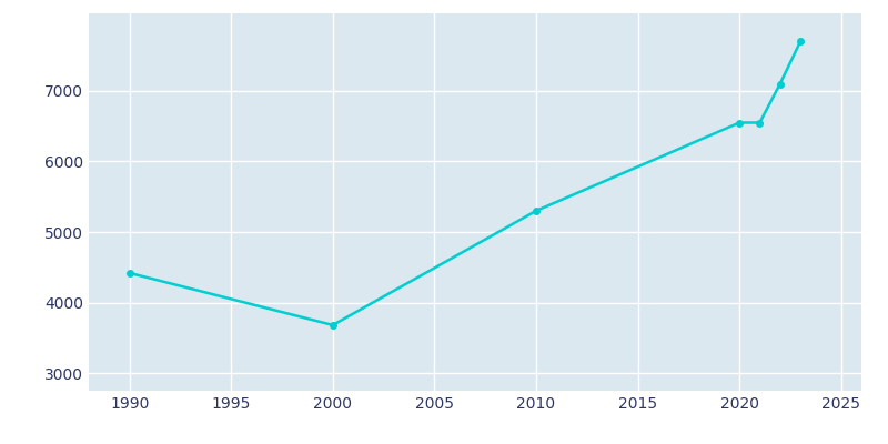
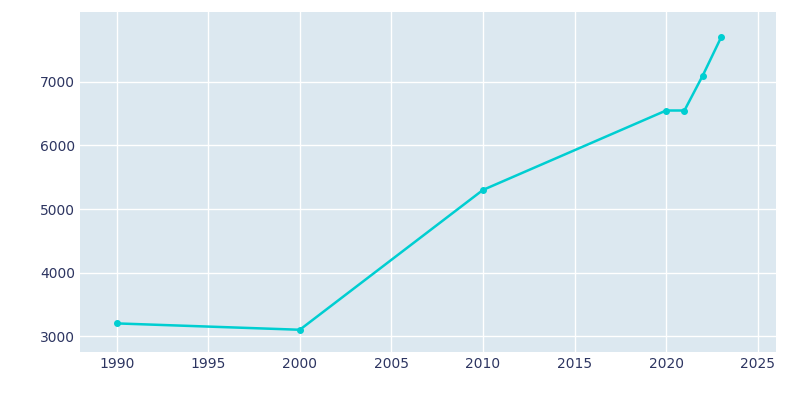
1990: 4420 -> 3200
2000: 3680 -> 3100
